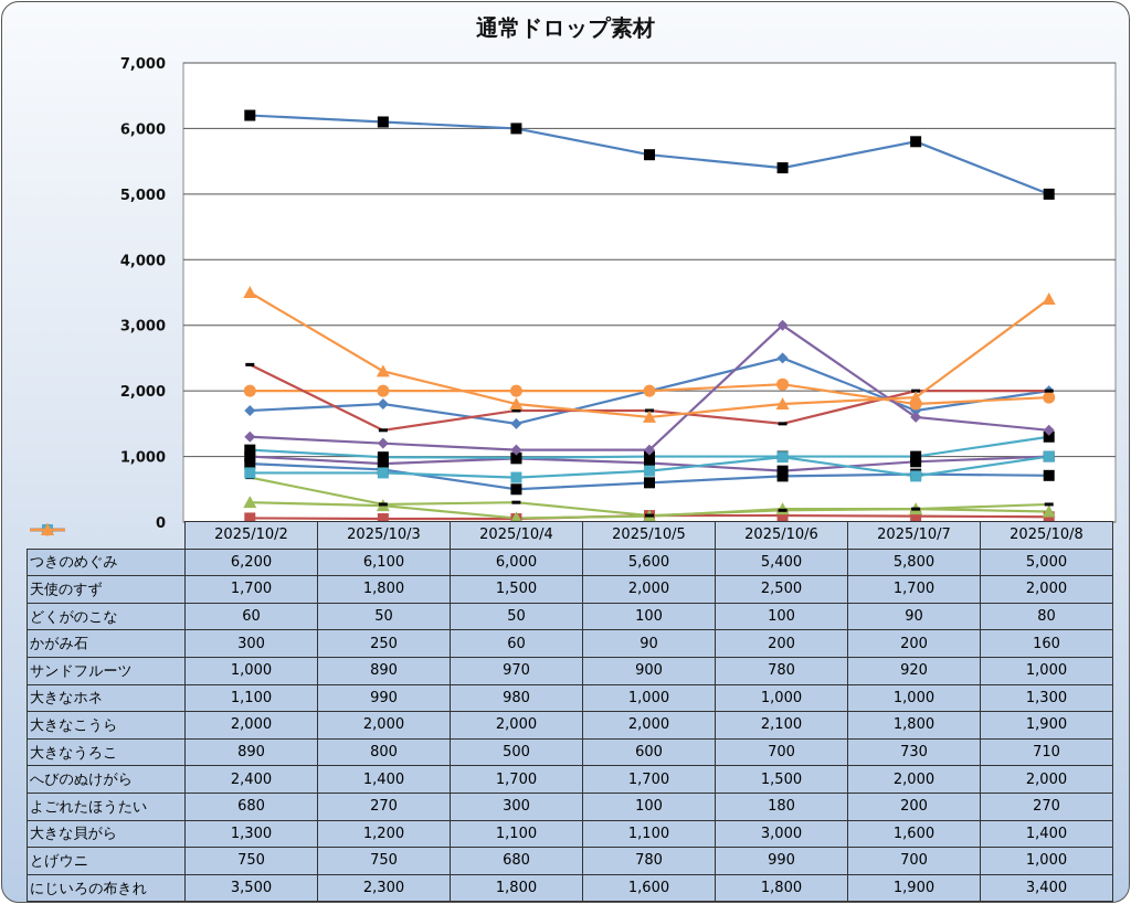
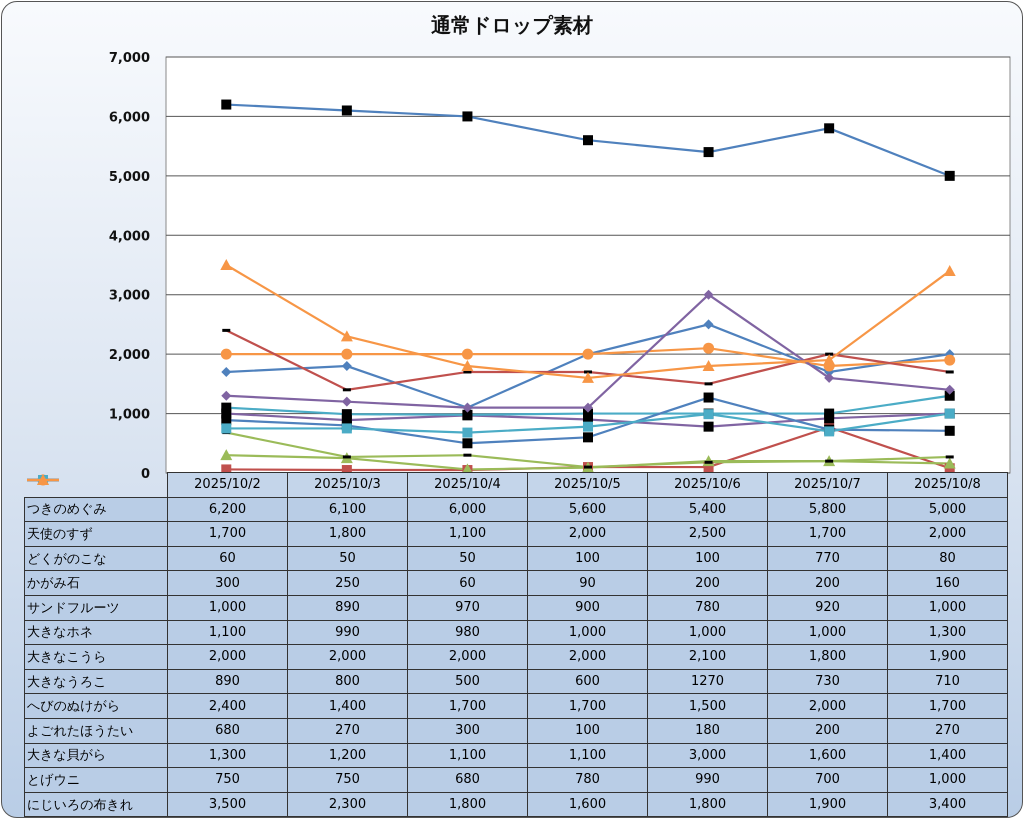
天使のすず/2025/10/4: 1,500 -> 1,100
大きなうろこ/2025/10/6: 700 -> 1270
どくがのこな/2025/10/7: 90 -> 770
へびのぬけがら/2025/10/8: 2,000 -> 1,700
